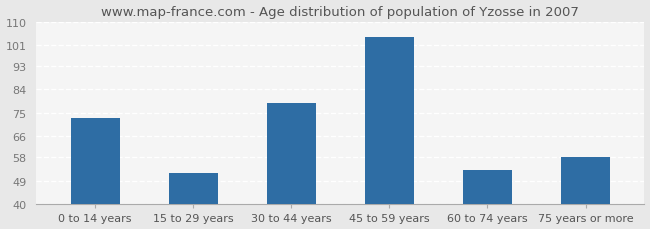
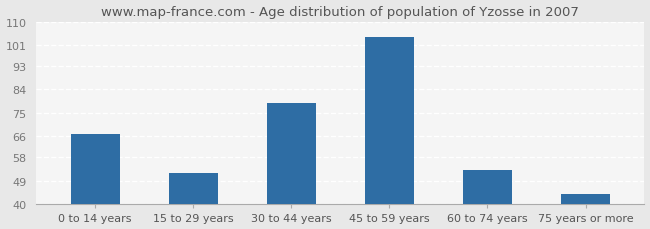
0 to 14 years: 73 -> 67
75 years or more: 58 -> 44
